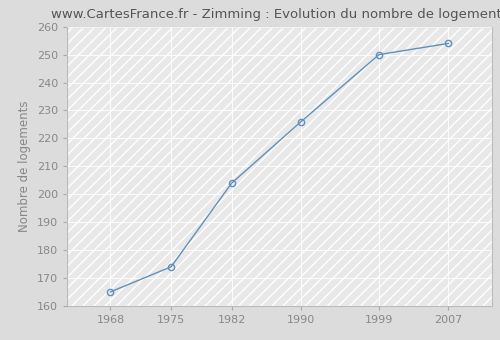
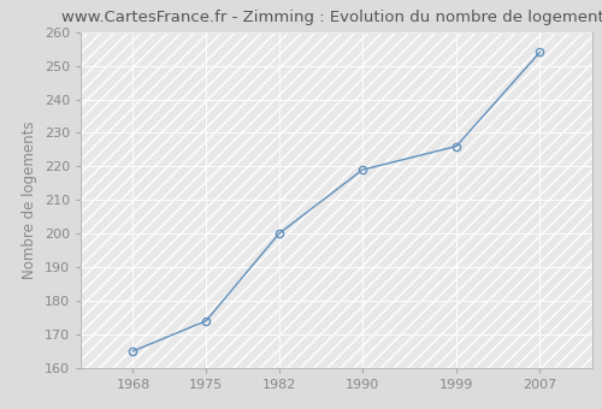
1982: 204 -> 200
1990: 226 -> 219
1999: 250 -> 226
